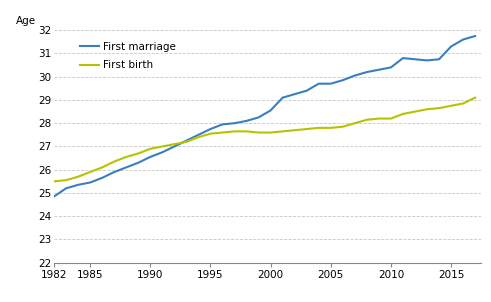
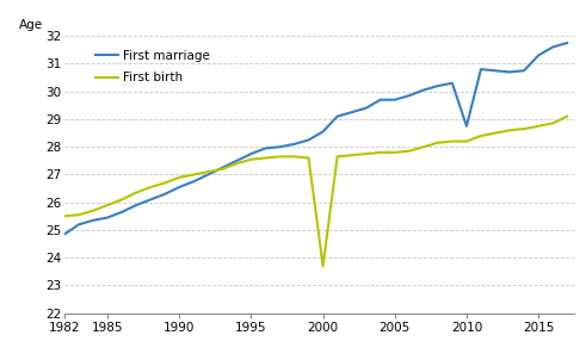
First birth/2000: 27.60 -> 23.70
First marriage/2010: 30.40 -> 28.75
